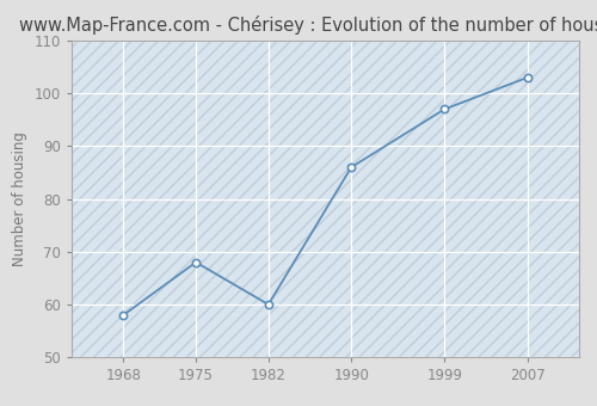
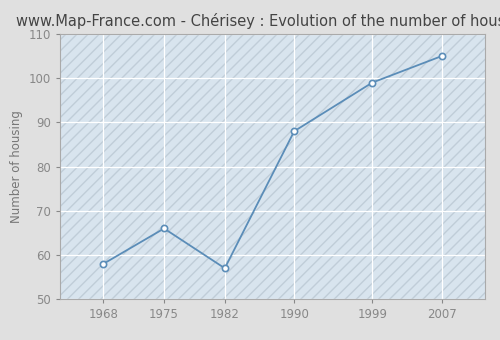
1975: 68 -> 66
1982: 60 -> 57
1990: 86 -> 88
1999: 97 -> 99
2007: 103 -> 105
